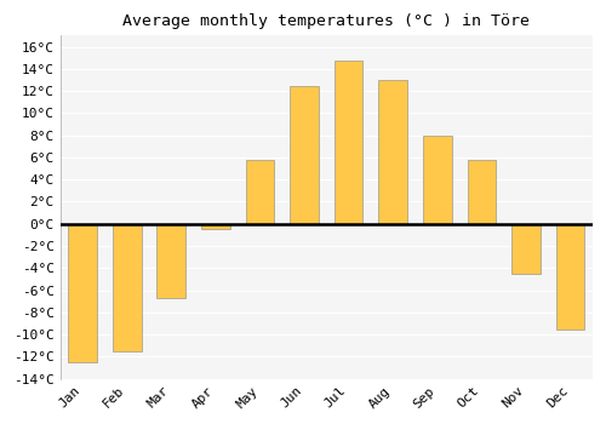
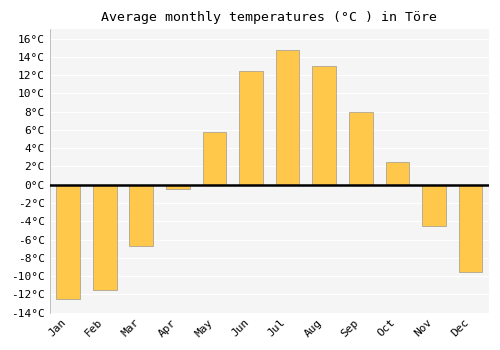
Oct: 5.8°C -> 2.5°C
